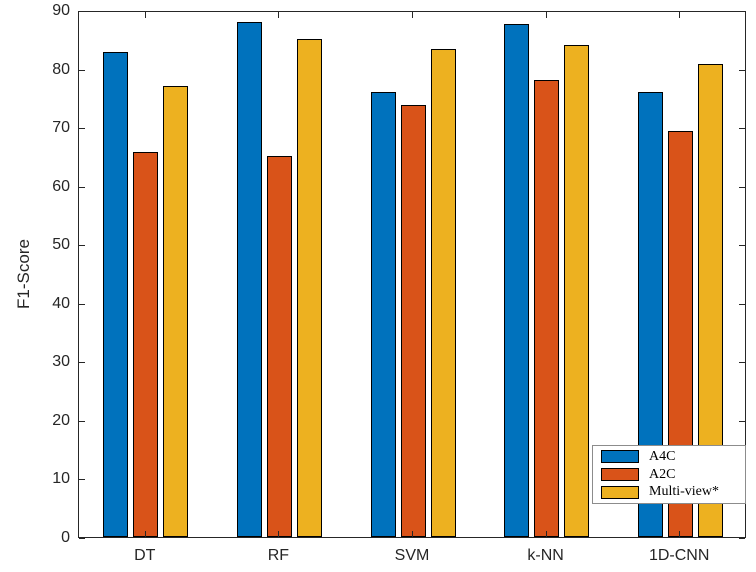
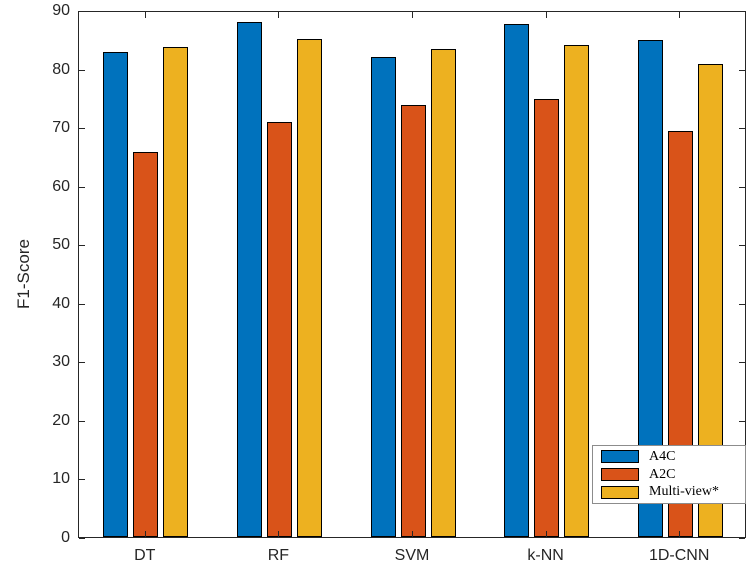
Multi-view*/DT: 77 -> 84
A2C/RF: 65 -> 71
A4C/SVM: 76 -> 82
A2C/k-NN: 78 -> 75
A4C/1D-CNN: 76 -> 85
